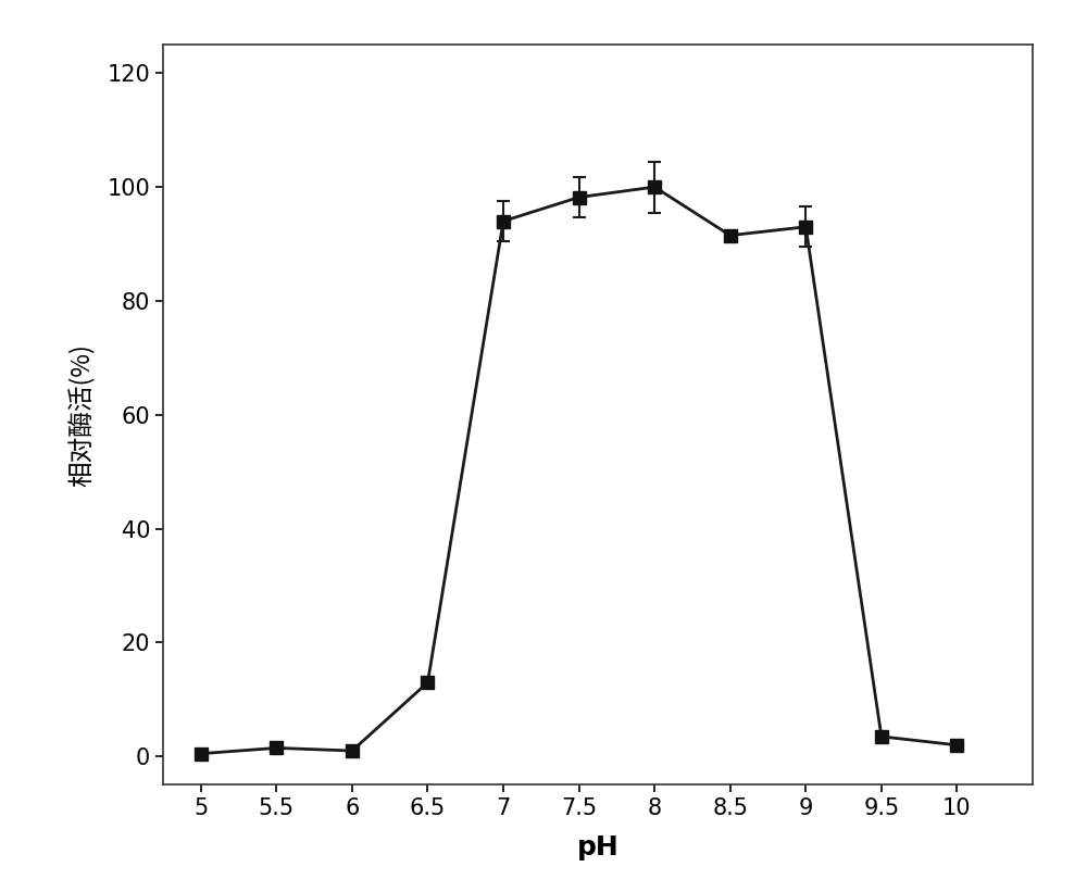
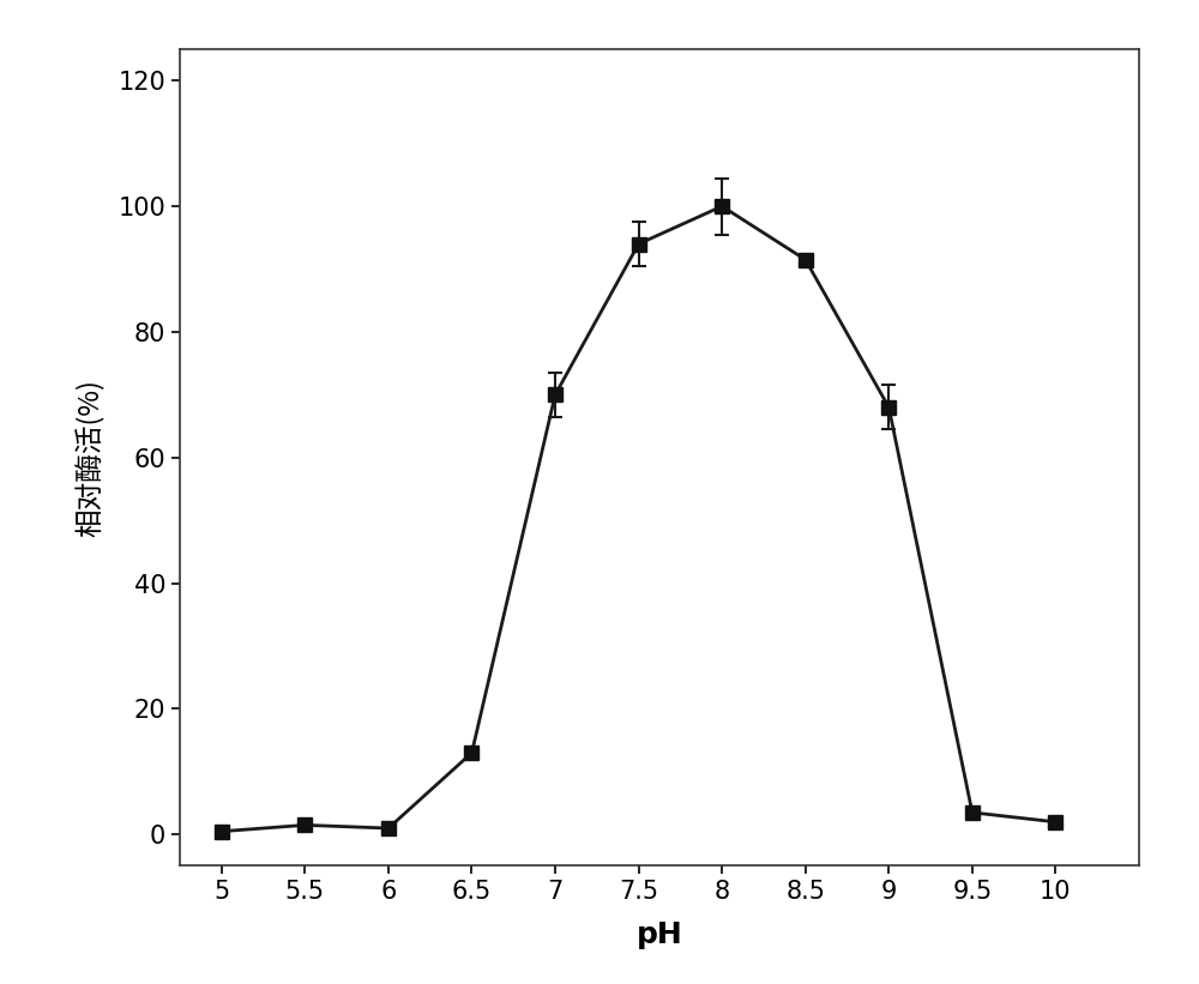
7: 94.0 -> 70.0
7.5: 98.2 -> 94.0
9: 93.0 -> 68.0
